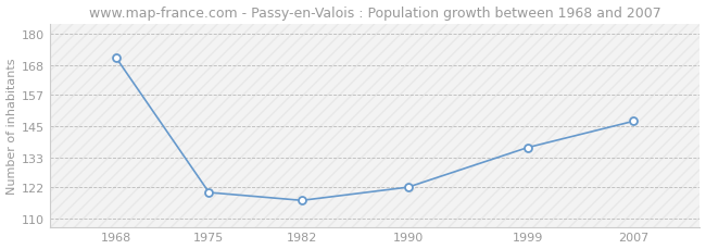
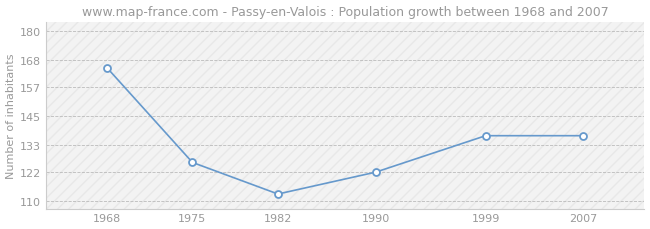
1968: 171 -> 165
1975: 120 -> 126
1982: 117 -> 113
2007: 147 -> 137
